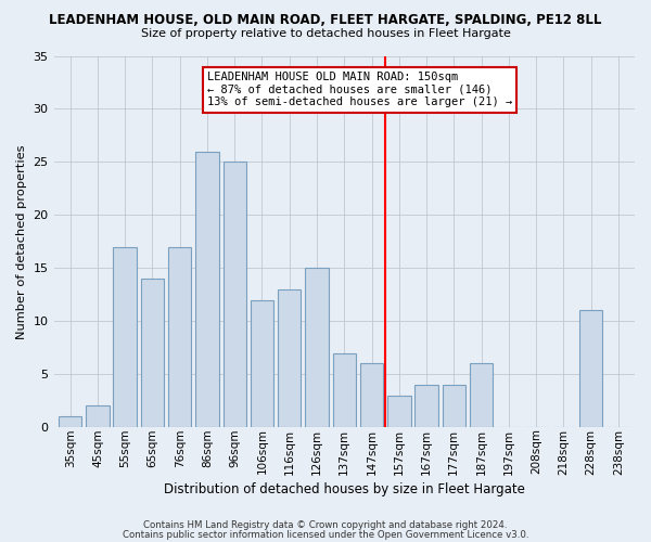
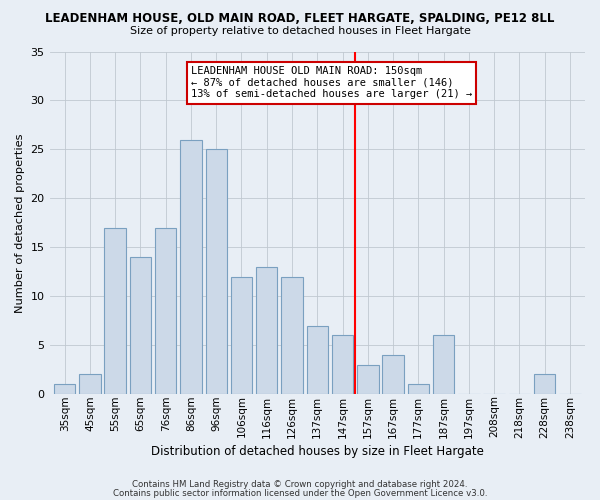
126sqm: 15 -> 12
177sqm: 4 -> 1
228sqm: 11 -> 2
